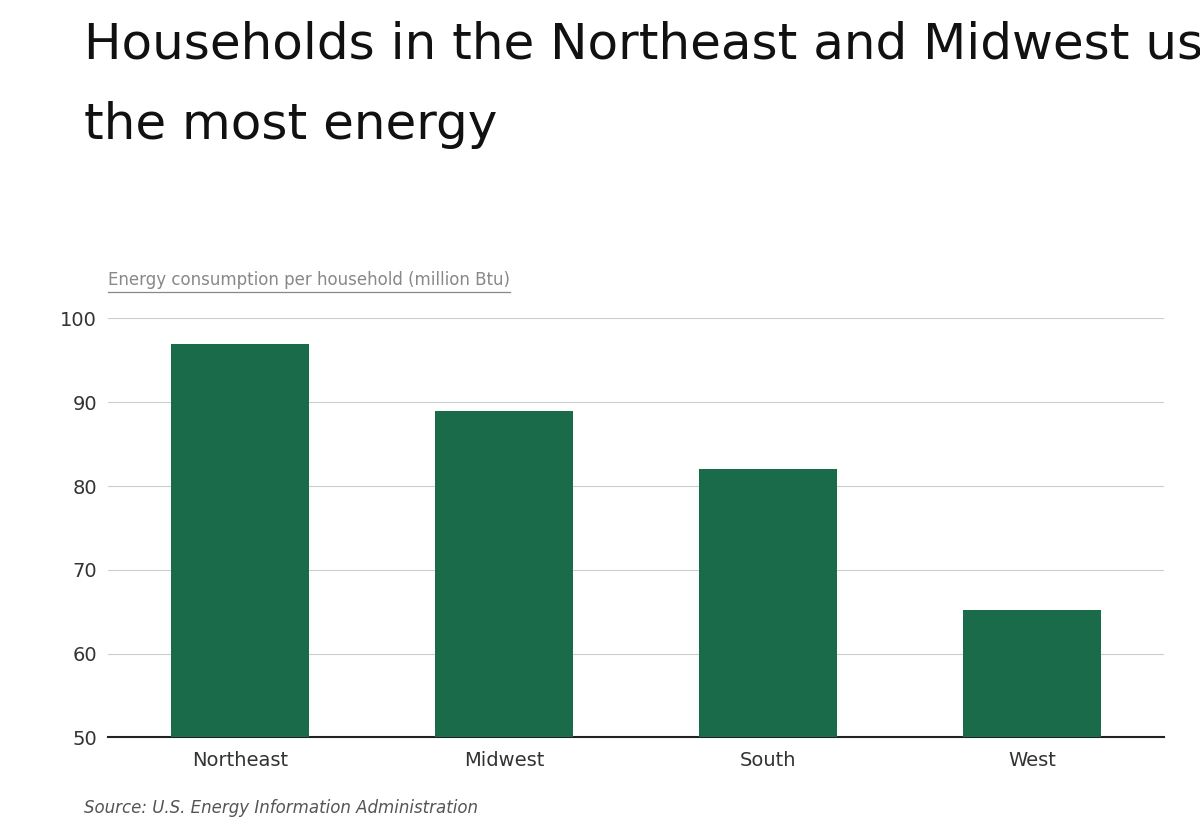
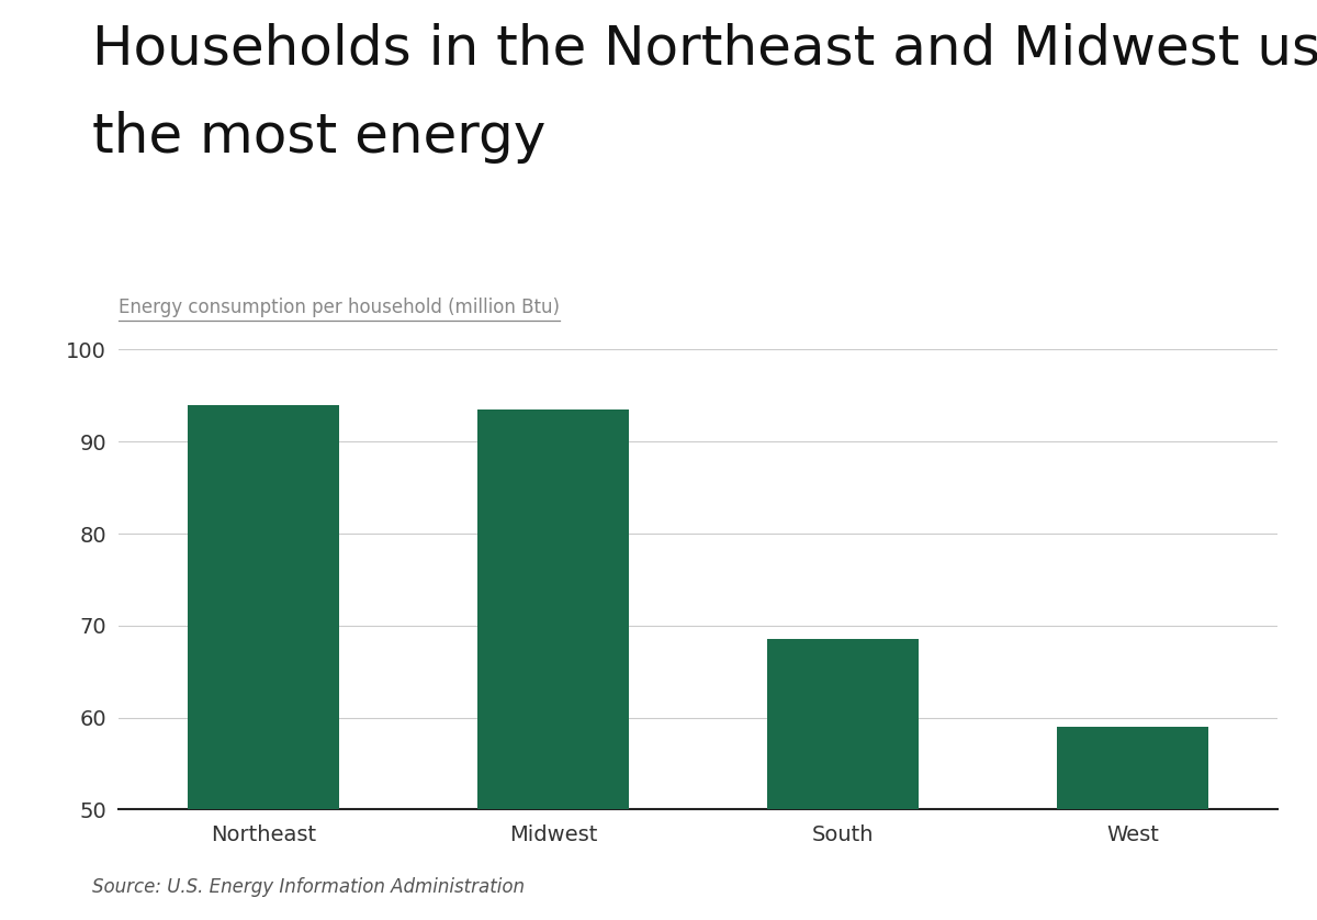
Northeast: 97.0 -> 94.0
Midwest: 89.0 -> 93.5
South: 82.0 -> 68.5
West: 65.2 -> 59.0
